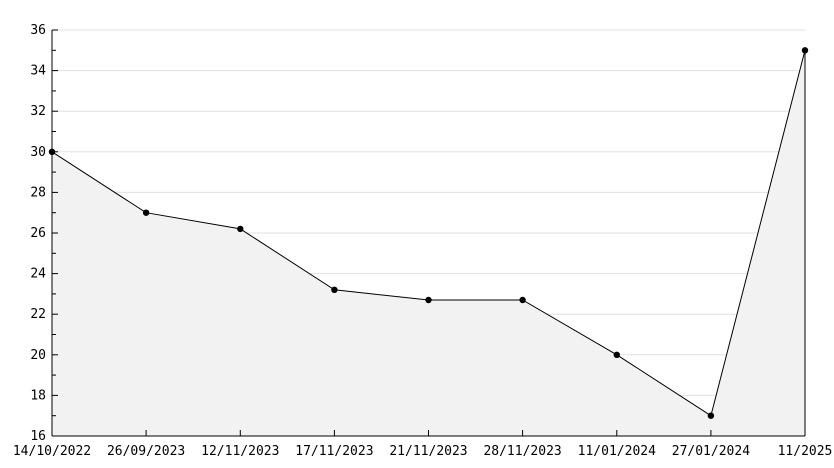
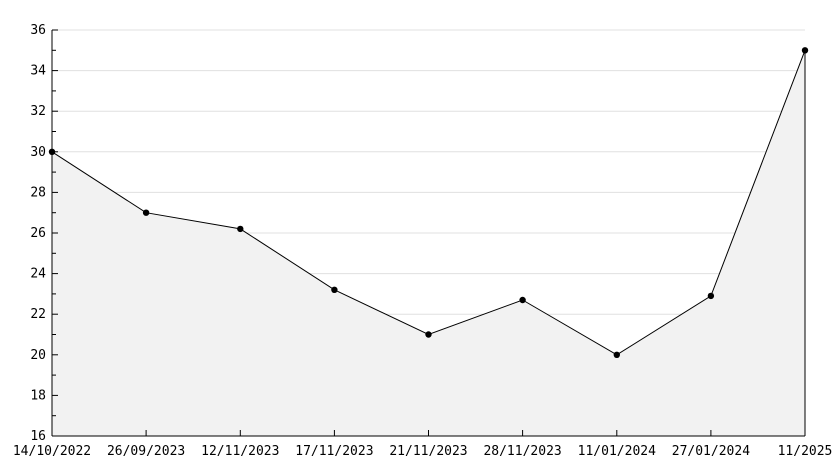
21/11/2023: 22.7 -> 21.0
27/01/2024: 17.0 -> 22.9
